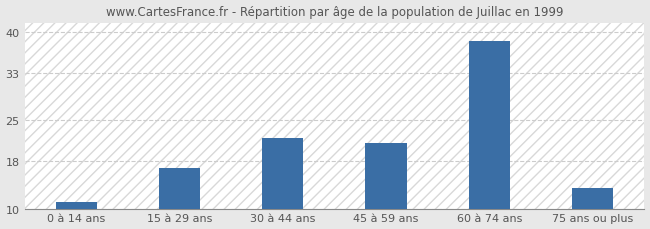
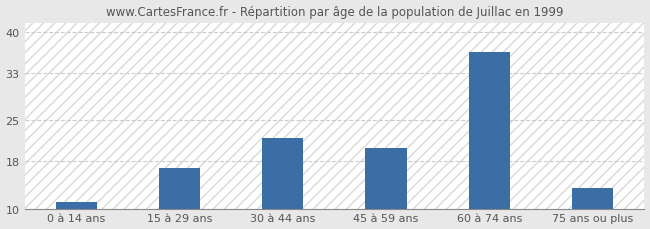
45 à 59 ans: 21.2 -> 20.2
60 à 74 ans: 38.5 -> 36.6
